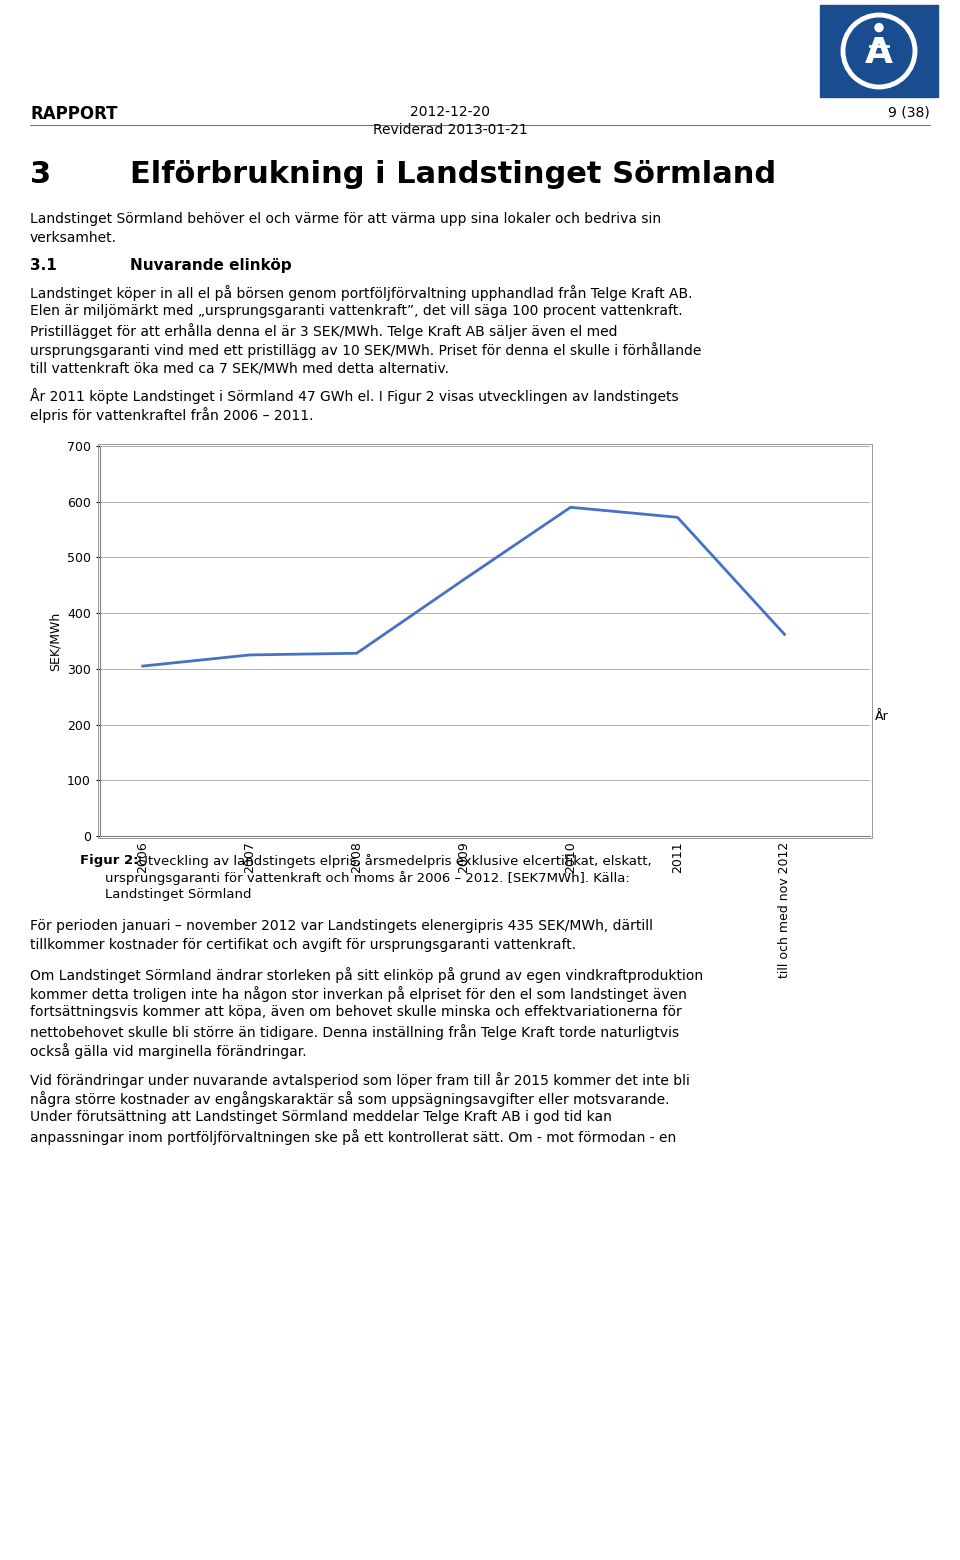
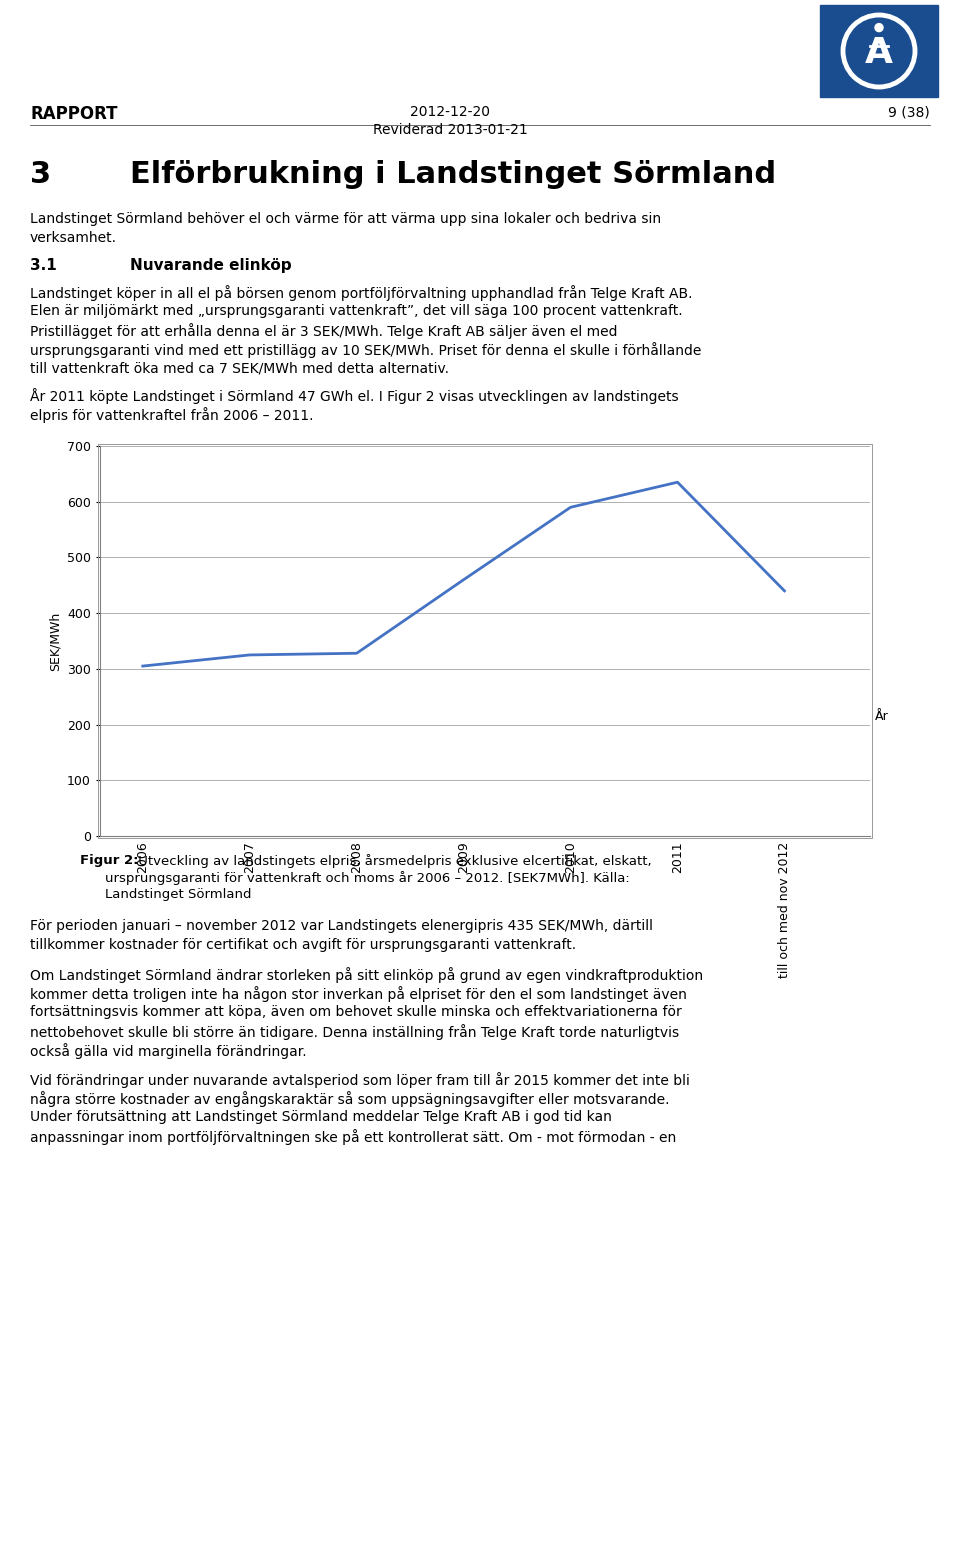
2011: 572 -> 635
till och med nov 2012: 362 -> 440
